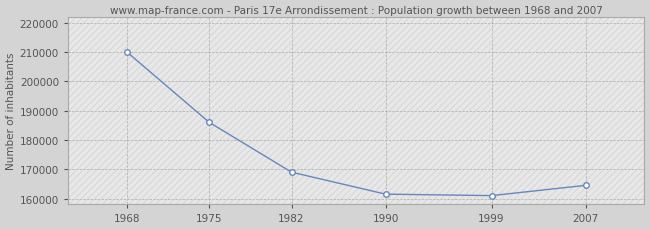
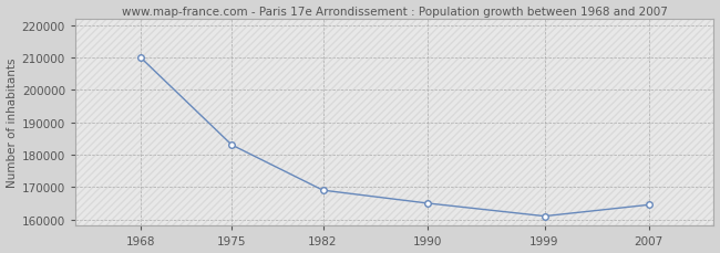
1975: 186000 -> 183000
1990: 161500 -> 165000
